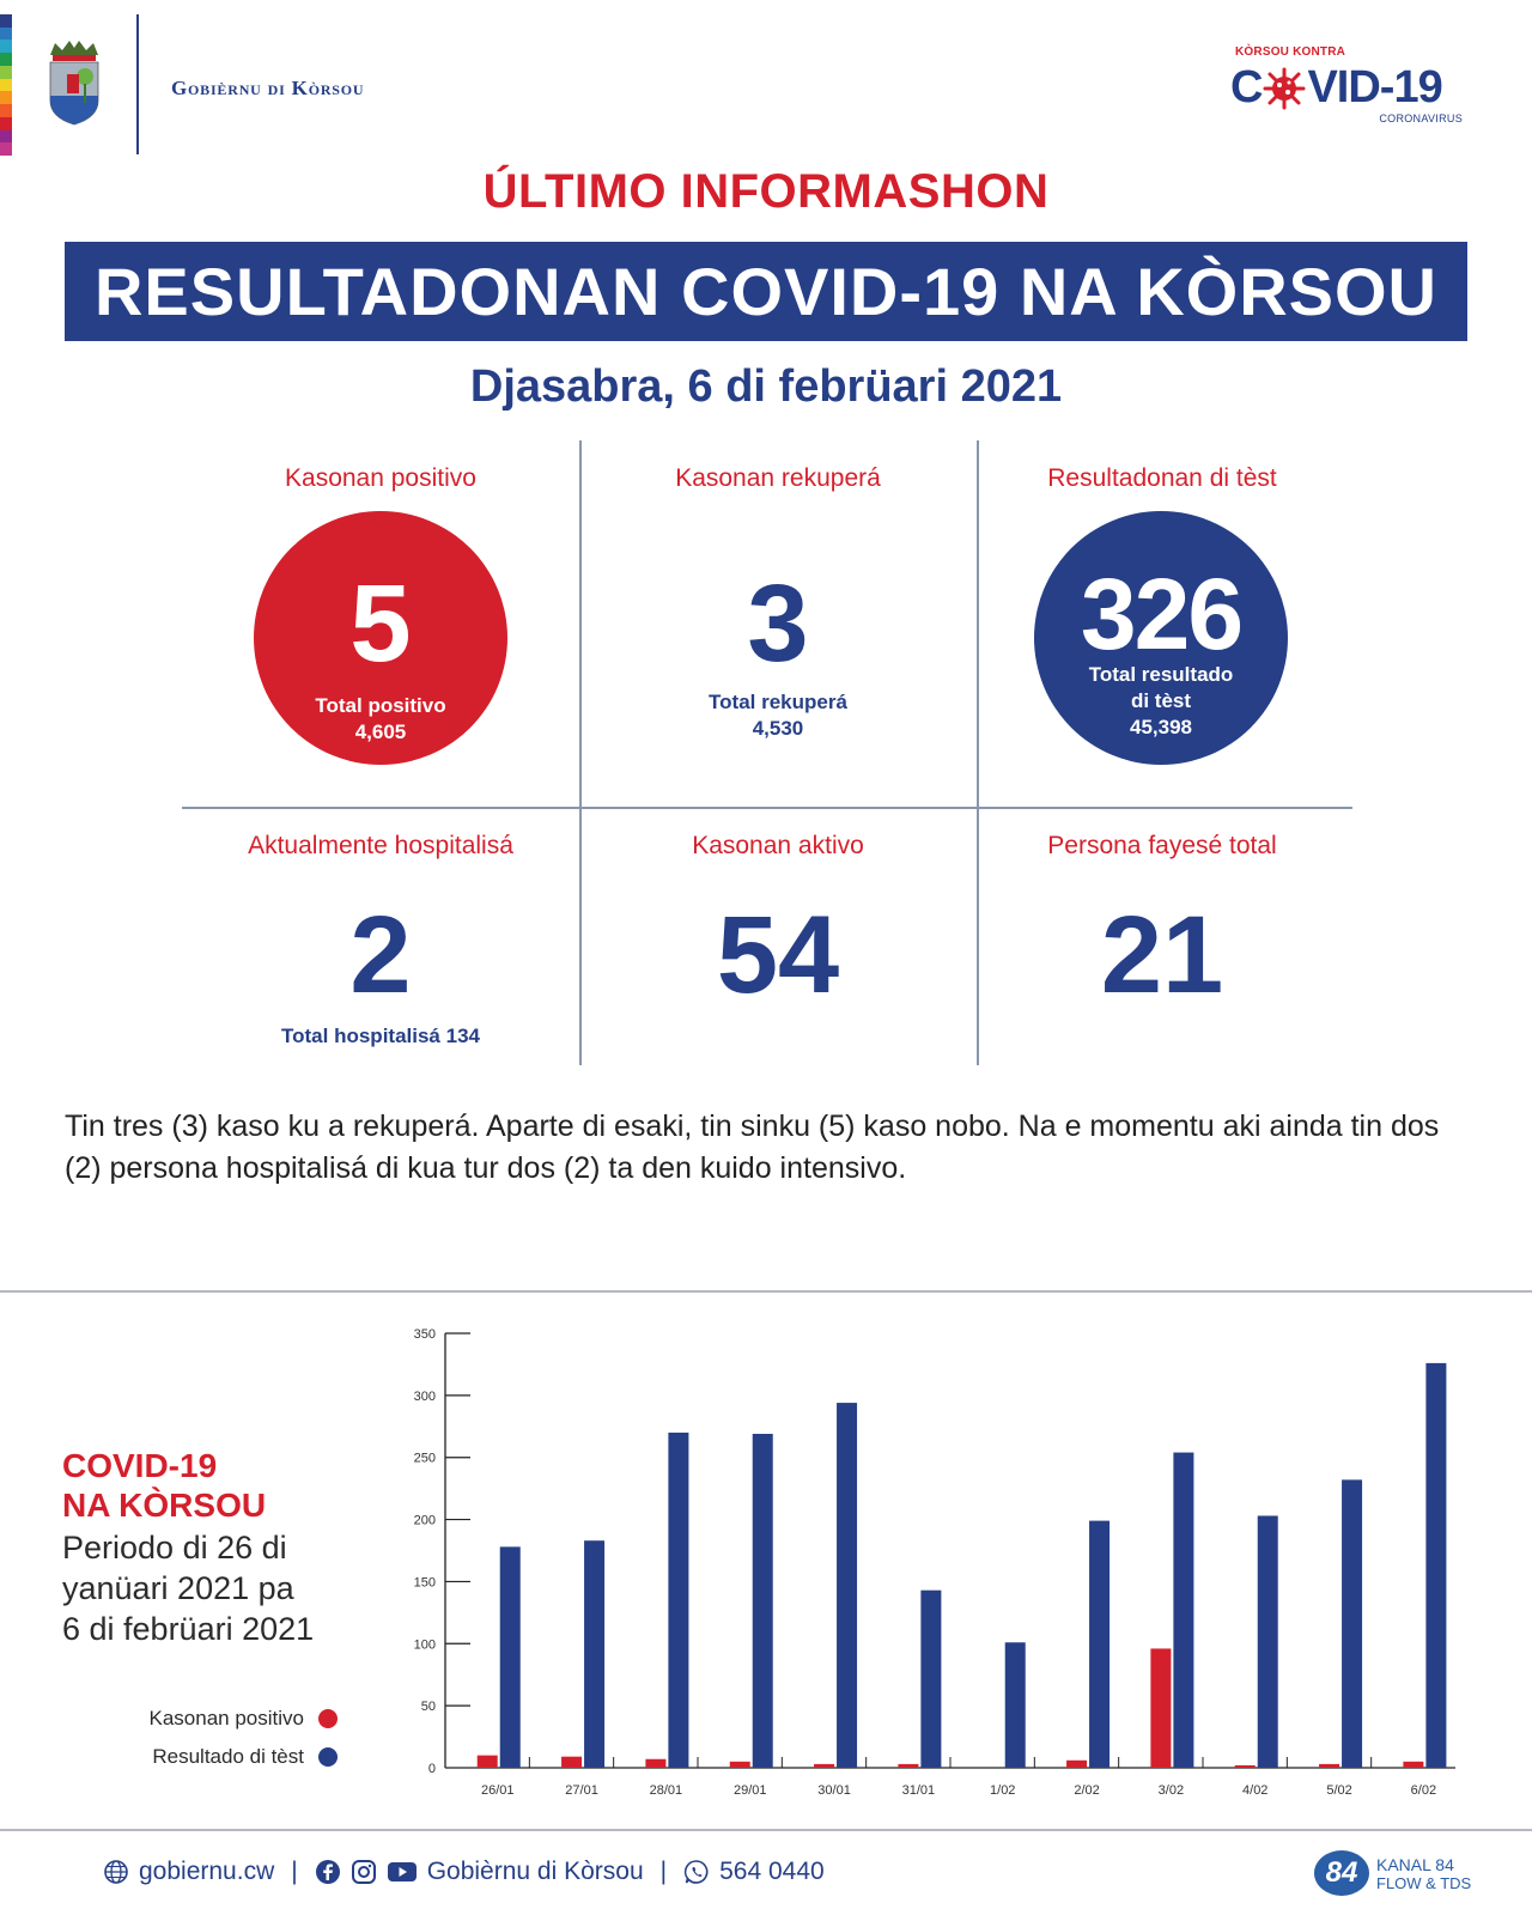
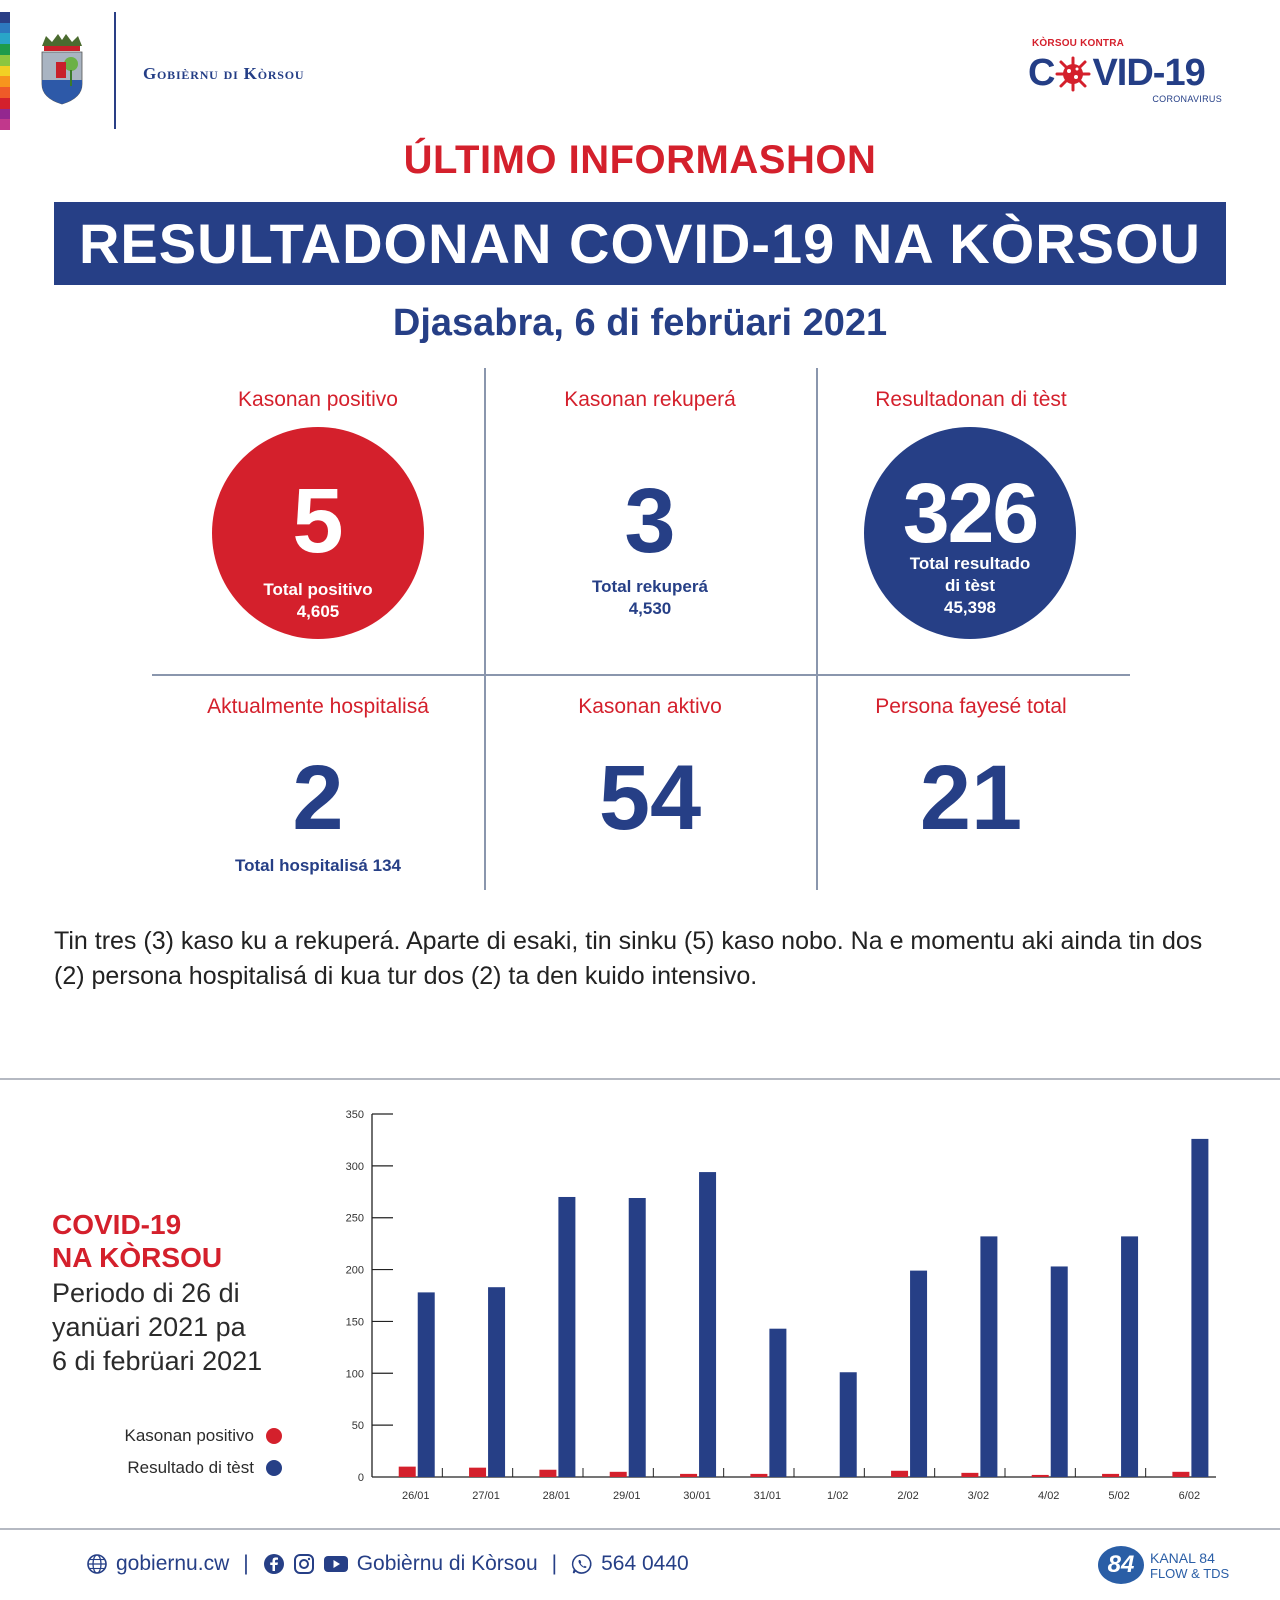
Kasonan positivo/3/02: 96 -> 4
Resultado di tèst/3/02: 254 -> 232
